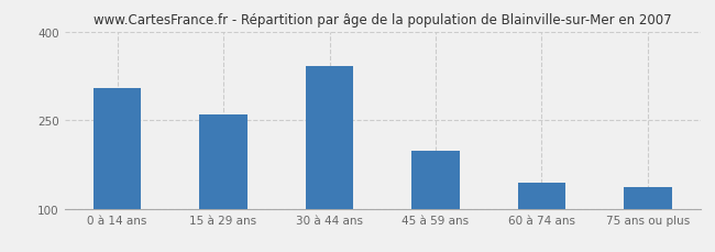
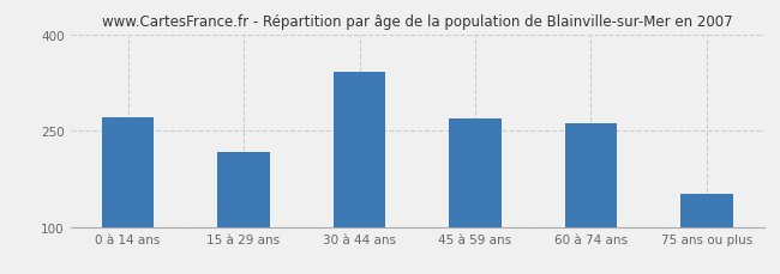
0 à 14 ans: 304 -> 272
15 à 29 ans: 260 -> 218
45 à 59 ans: 198 -> 270
60 à 74 ans: 144 -> 262
75 ans ou plus: 138 -> 152
